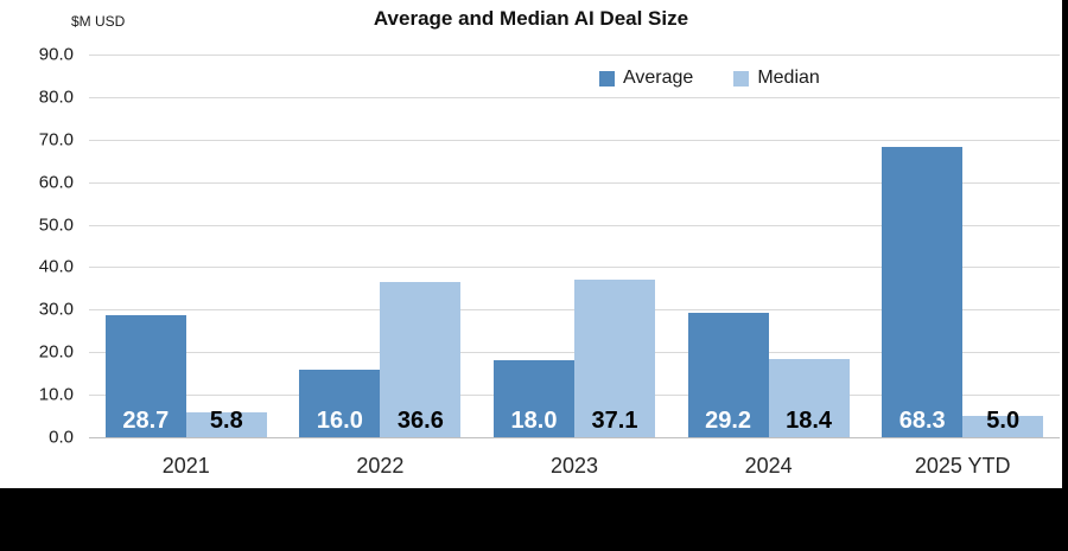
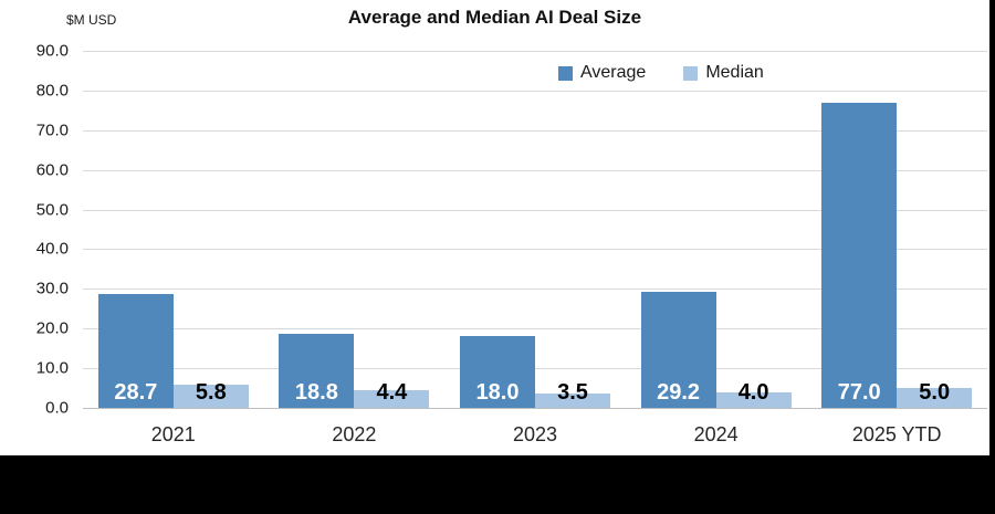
Average/2022: 16.0 -> 18.8
Median/2022: 36.6 -> 4.4
Median/2023: 37.1 -> 3.5
Median/2024: 18.4 -> 4.0
Average/2025 YTD: 68.3 -> 77.0
